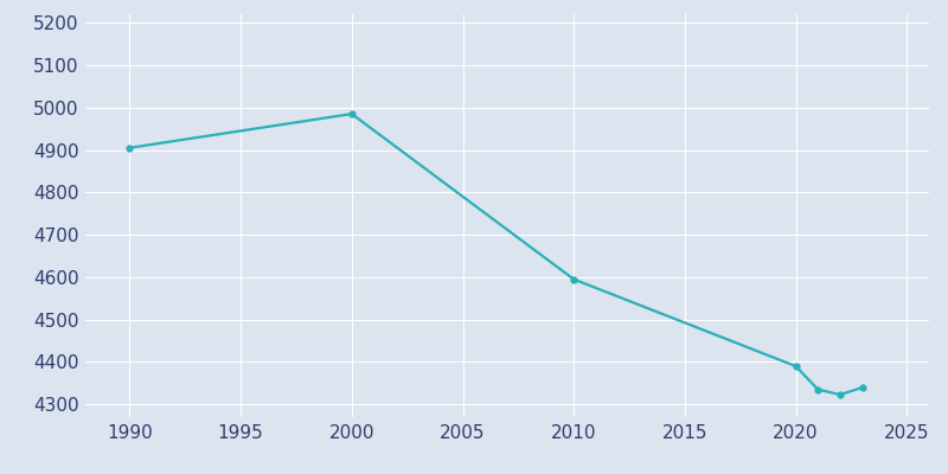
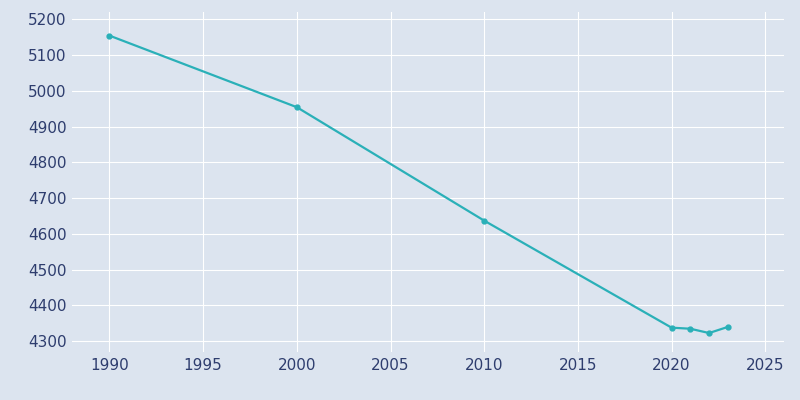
1990: 4905 -> 5154
2000: 4985 -> 4954
2010: 4595 -> 4637
2020: 4390 -> 4338
